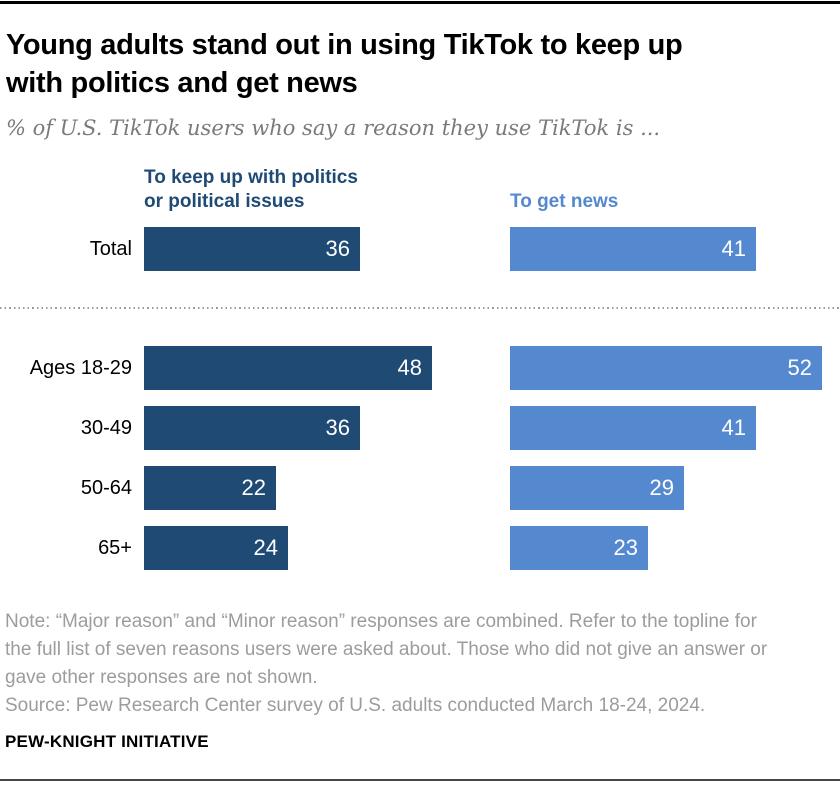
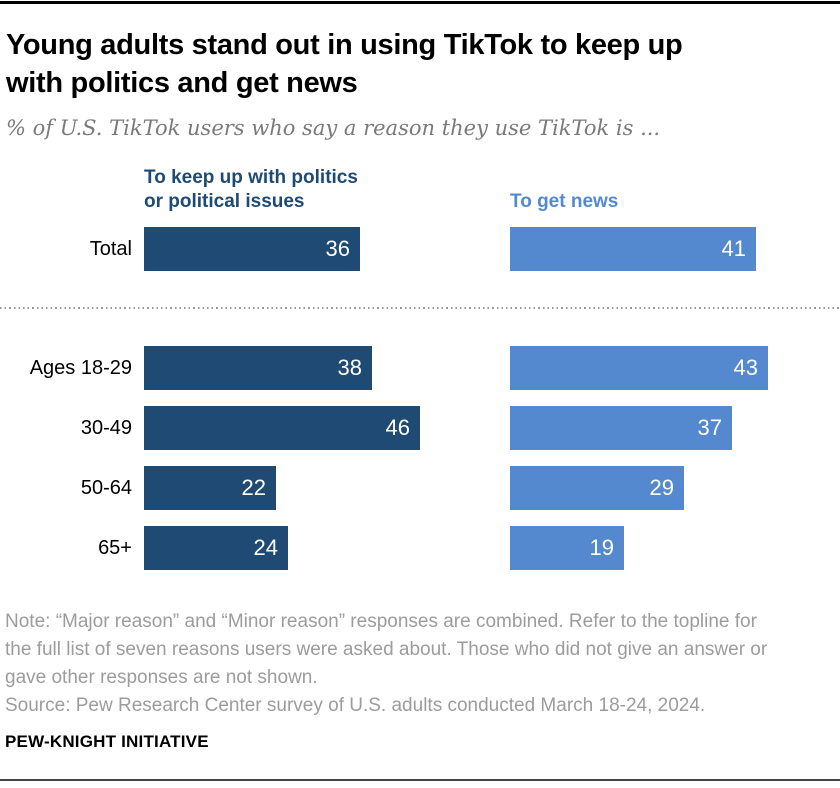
To keep up with politics or political issues/Ages 18-29: 48 -> 38
To get news/Ages 18-29: 52 -> 43
To keep up with politics or political issues/30-49: 36 -> 46
To get news/30-49: 41 -> 37
To get news/65+: 23 -> 19
